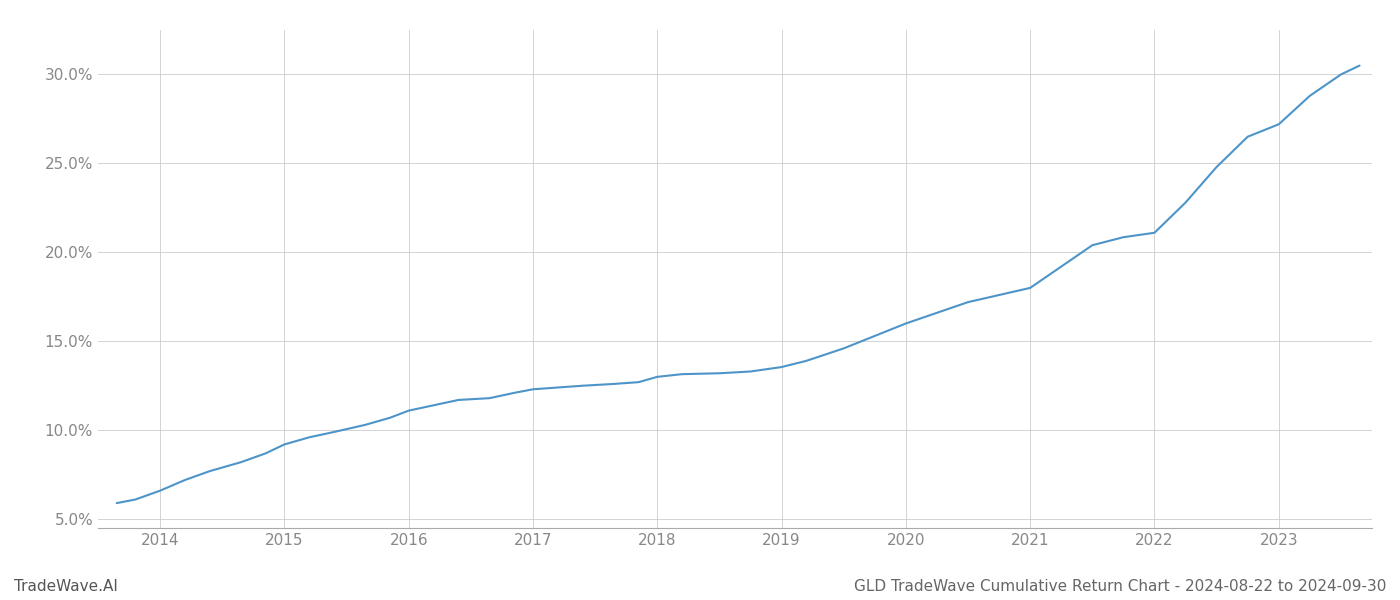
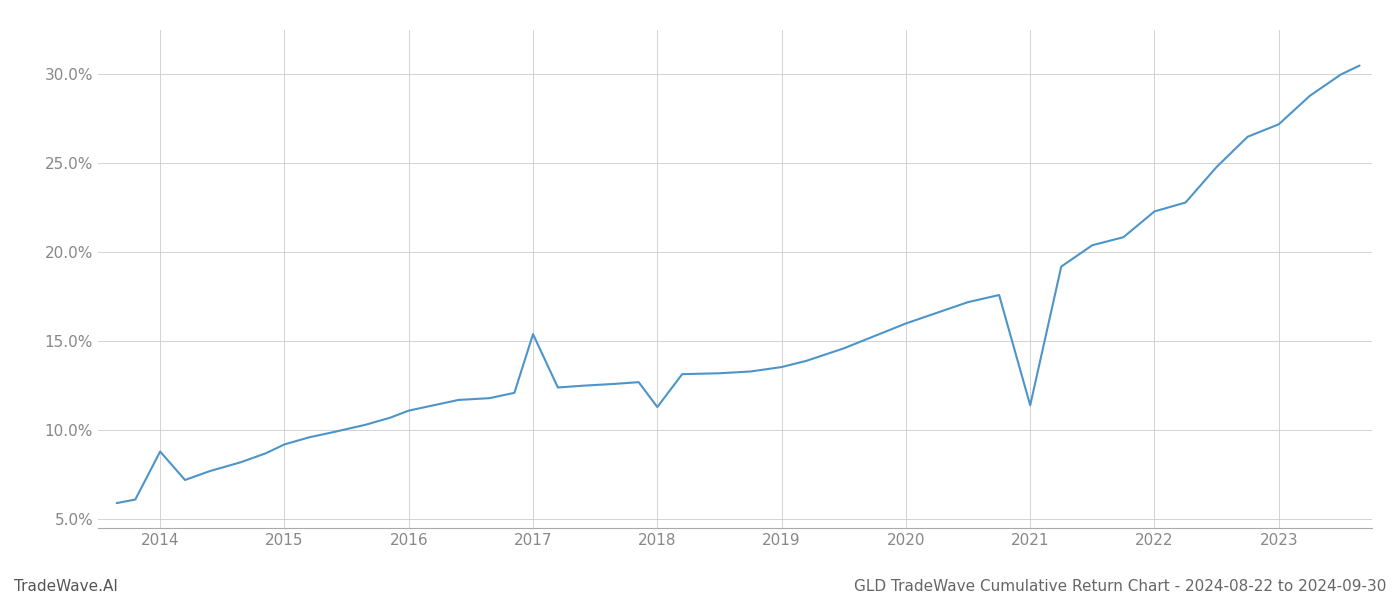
2014: 6.6% -> 8.8%
2017: 12.3% -> 15.4%
2018: 13.0% -> 11.3%
2021: 18.0% -> 11.4%
2022: 21.1% -> 22.3%
